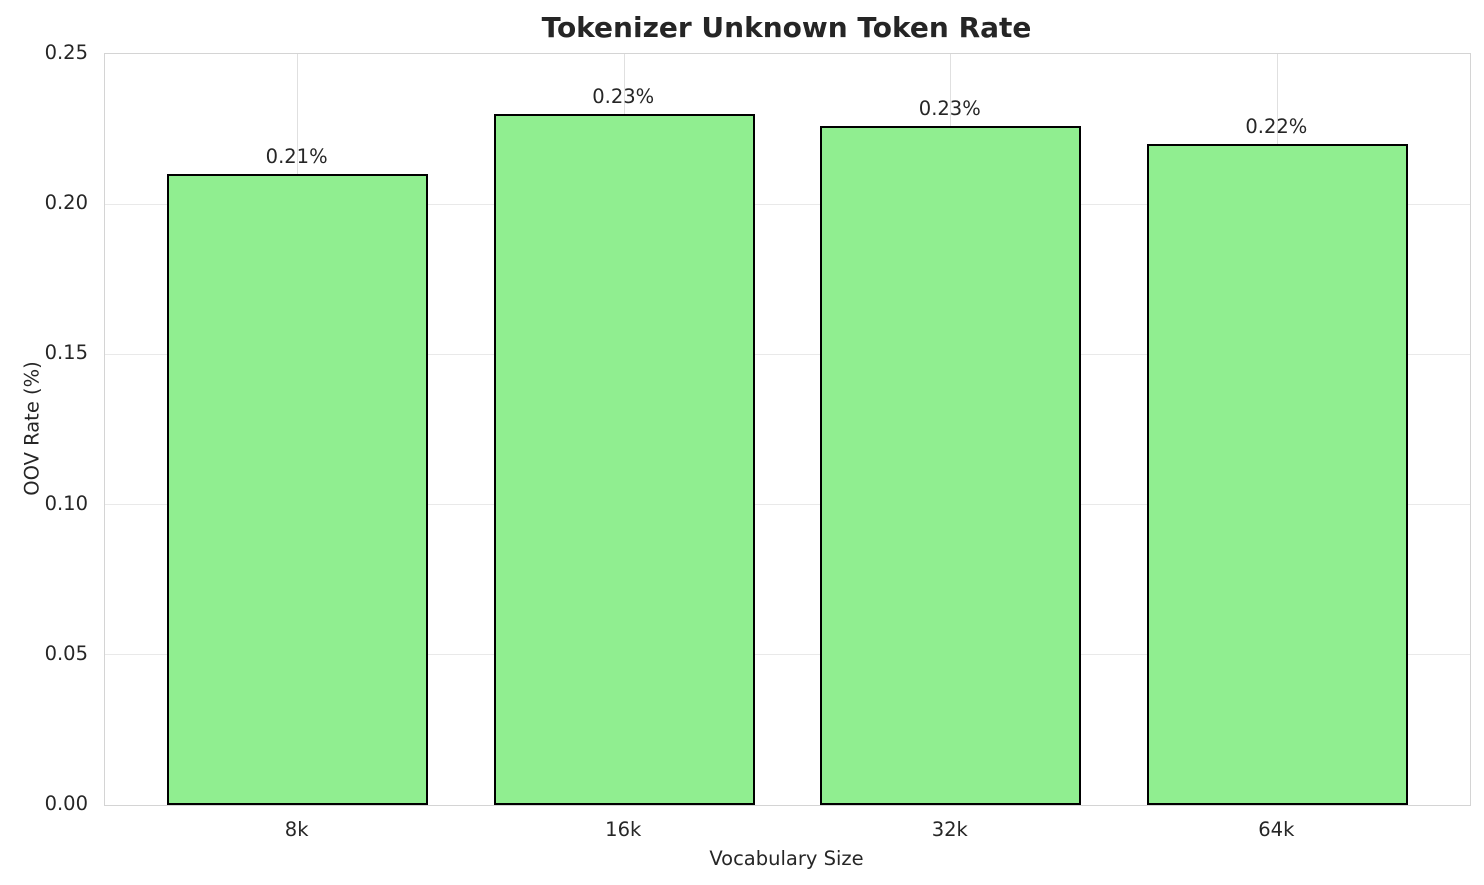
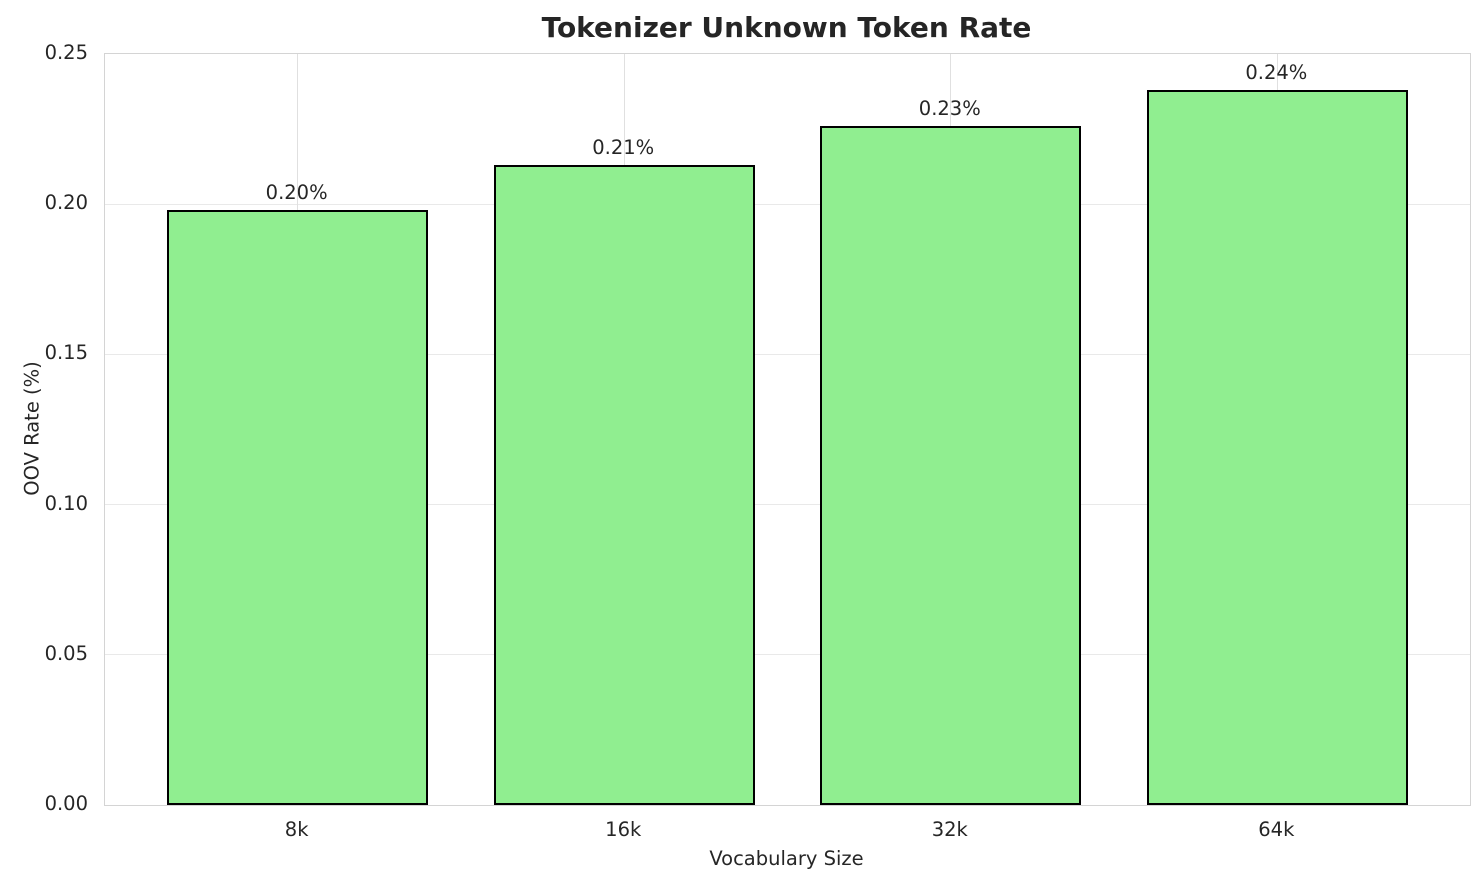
8k: 0.21% -> 0.20%
16k: 0.23% -> 0.21%
64k: 0.22% -> 0.24%
